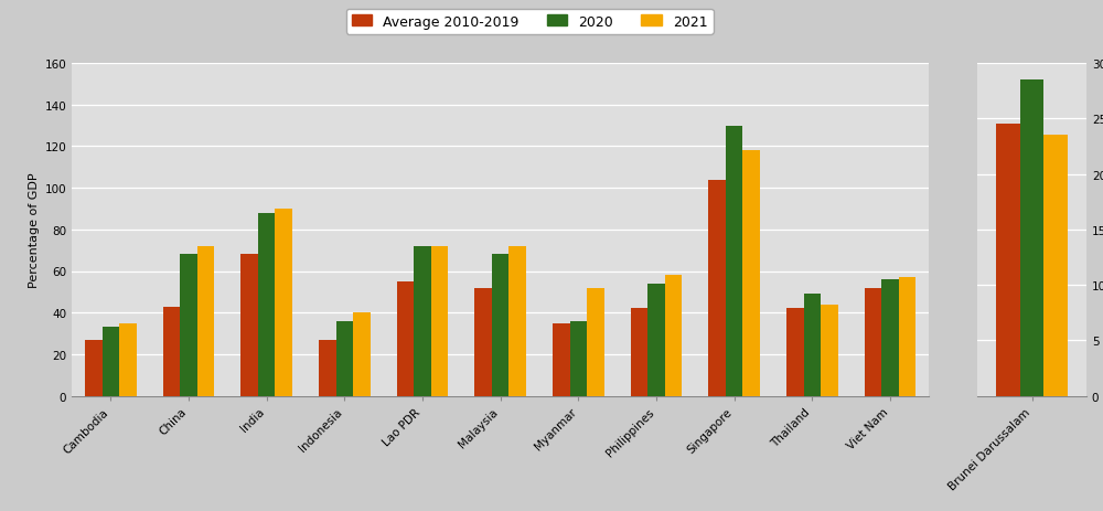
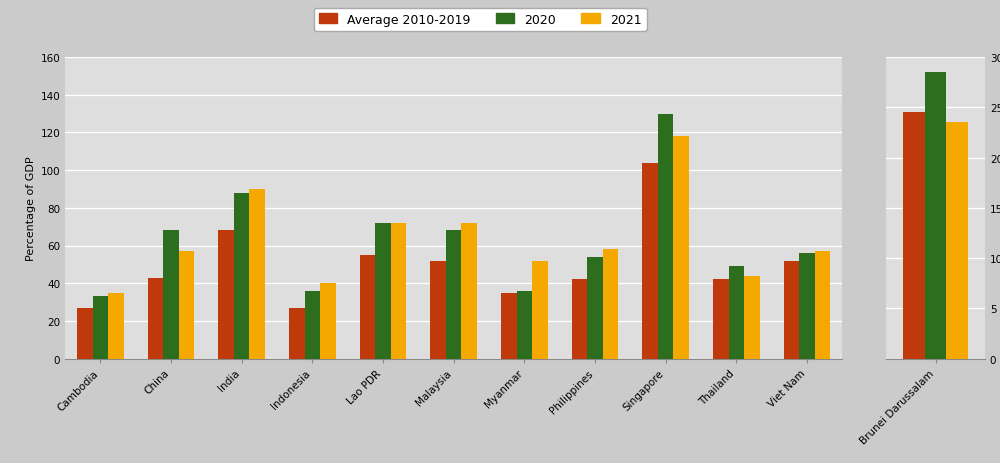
2021/China: 72 -> 57
